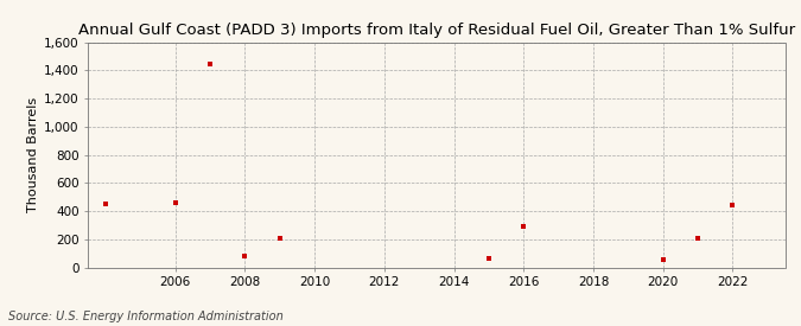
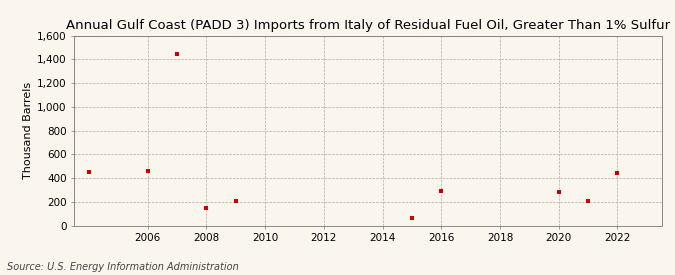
2008: 80 -> 150
2020: 60 -> 280
